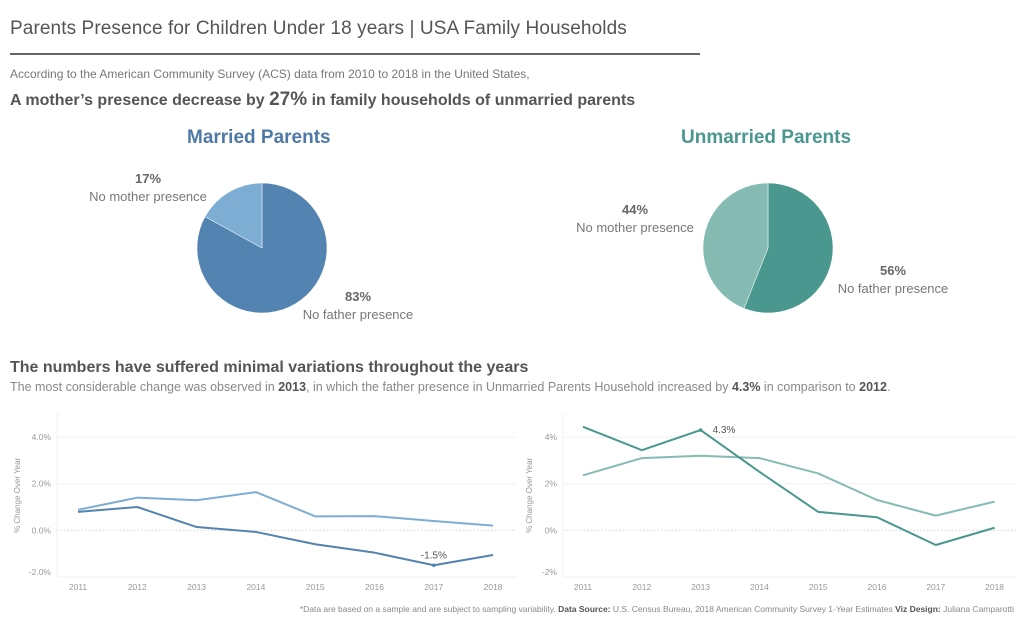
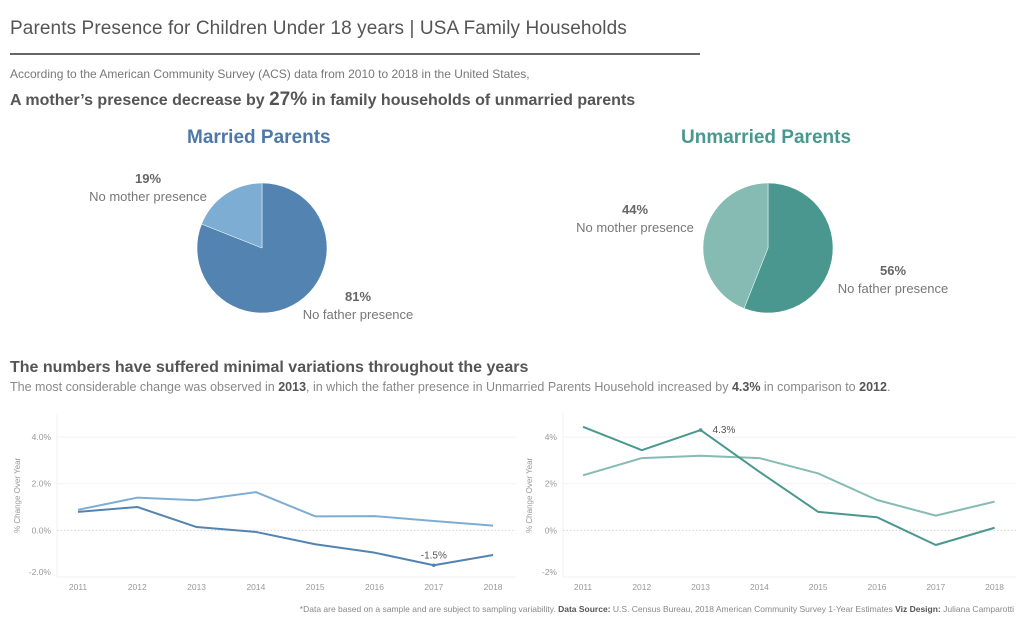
Married Parents/No father presence: 83% -> 81%
Married Parents/No mother presence: 17% -> 19%
